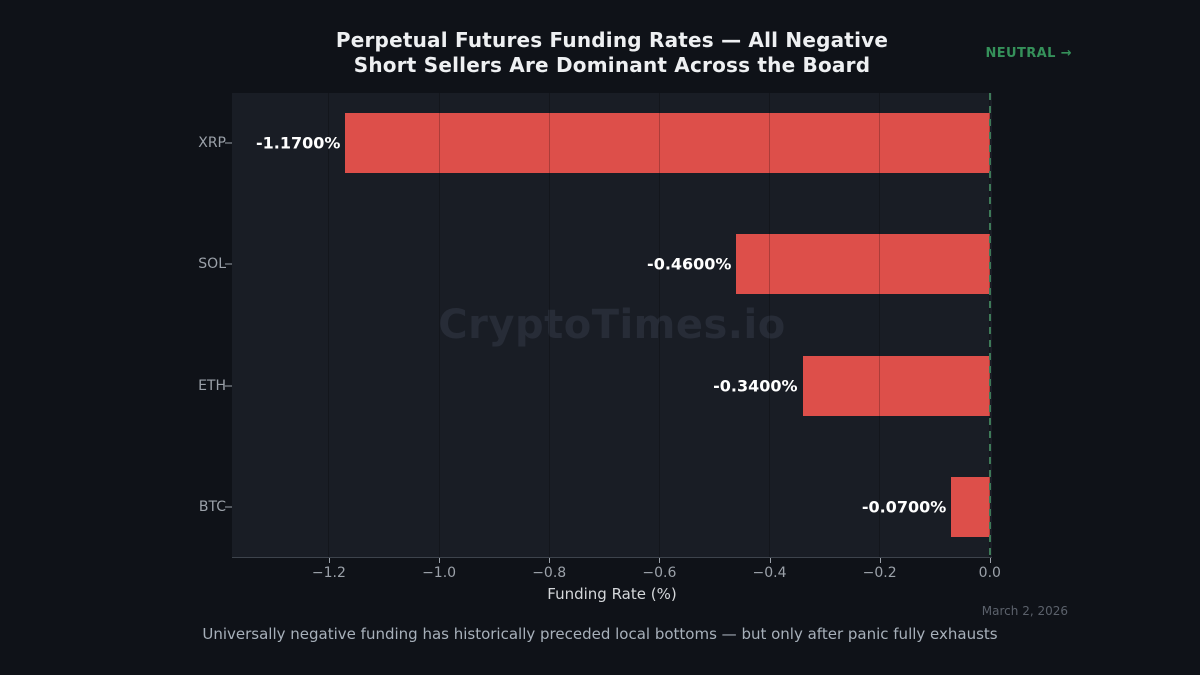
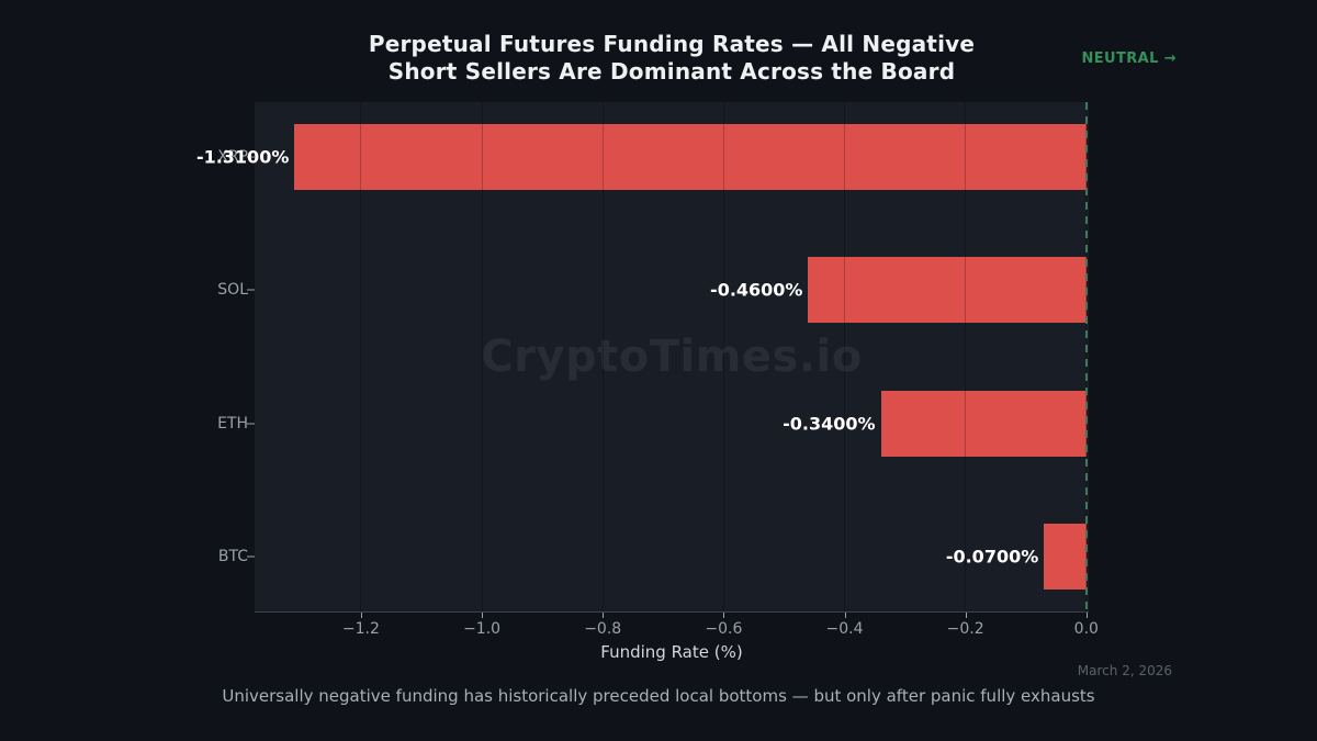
XRP: -1.1700% -> -1.3100%
